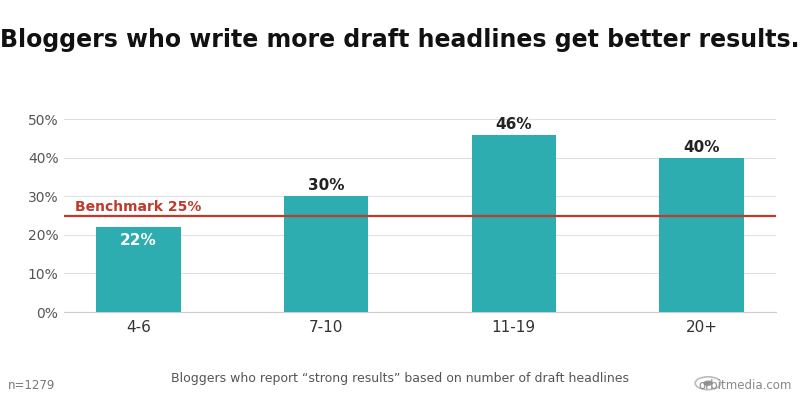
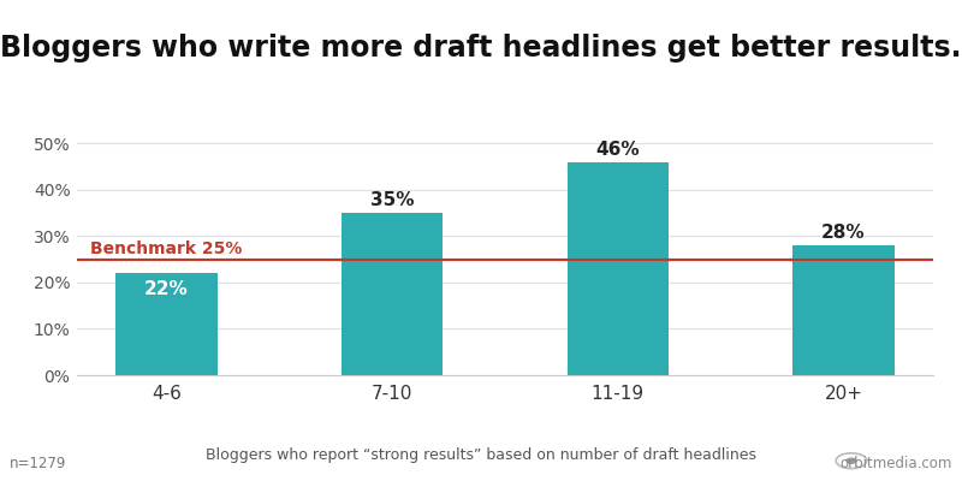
7-10: 30% -> 35%
20+: 40% -> 28%
